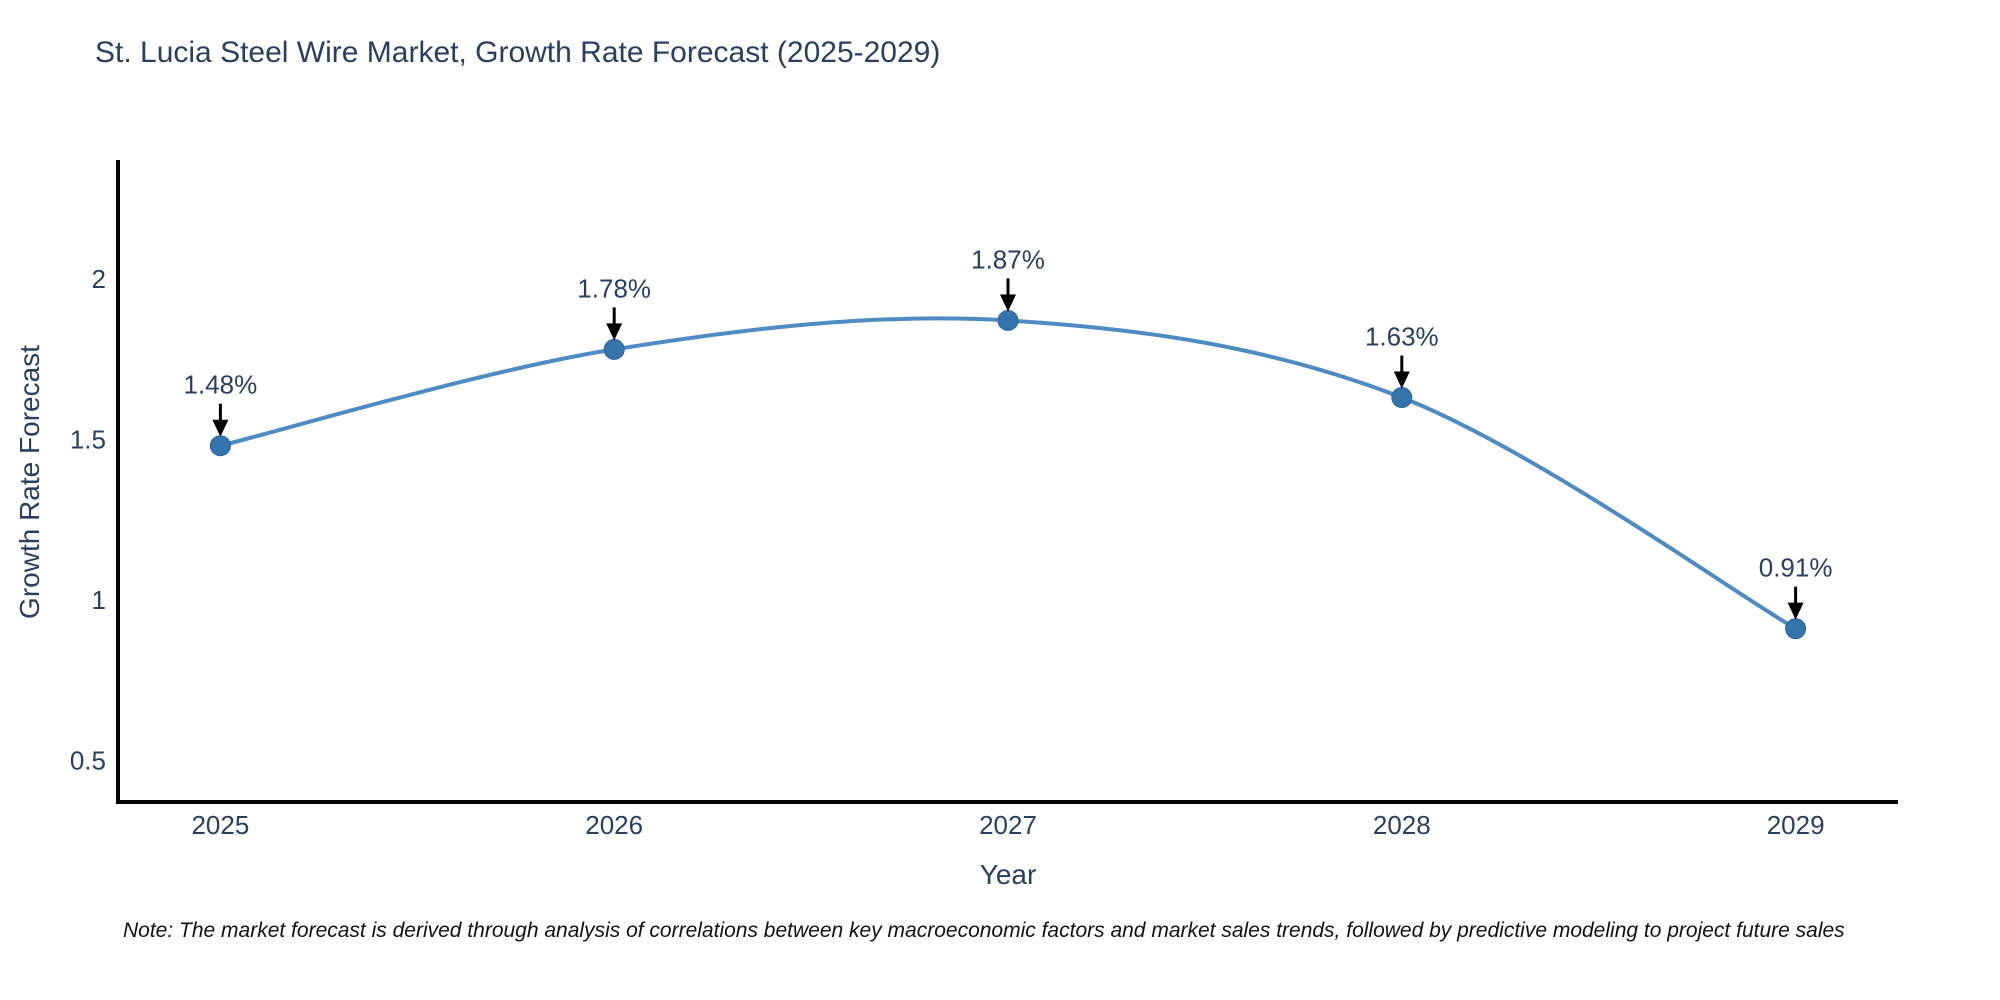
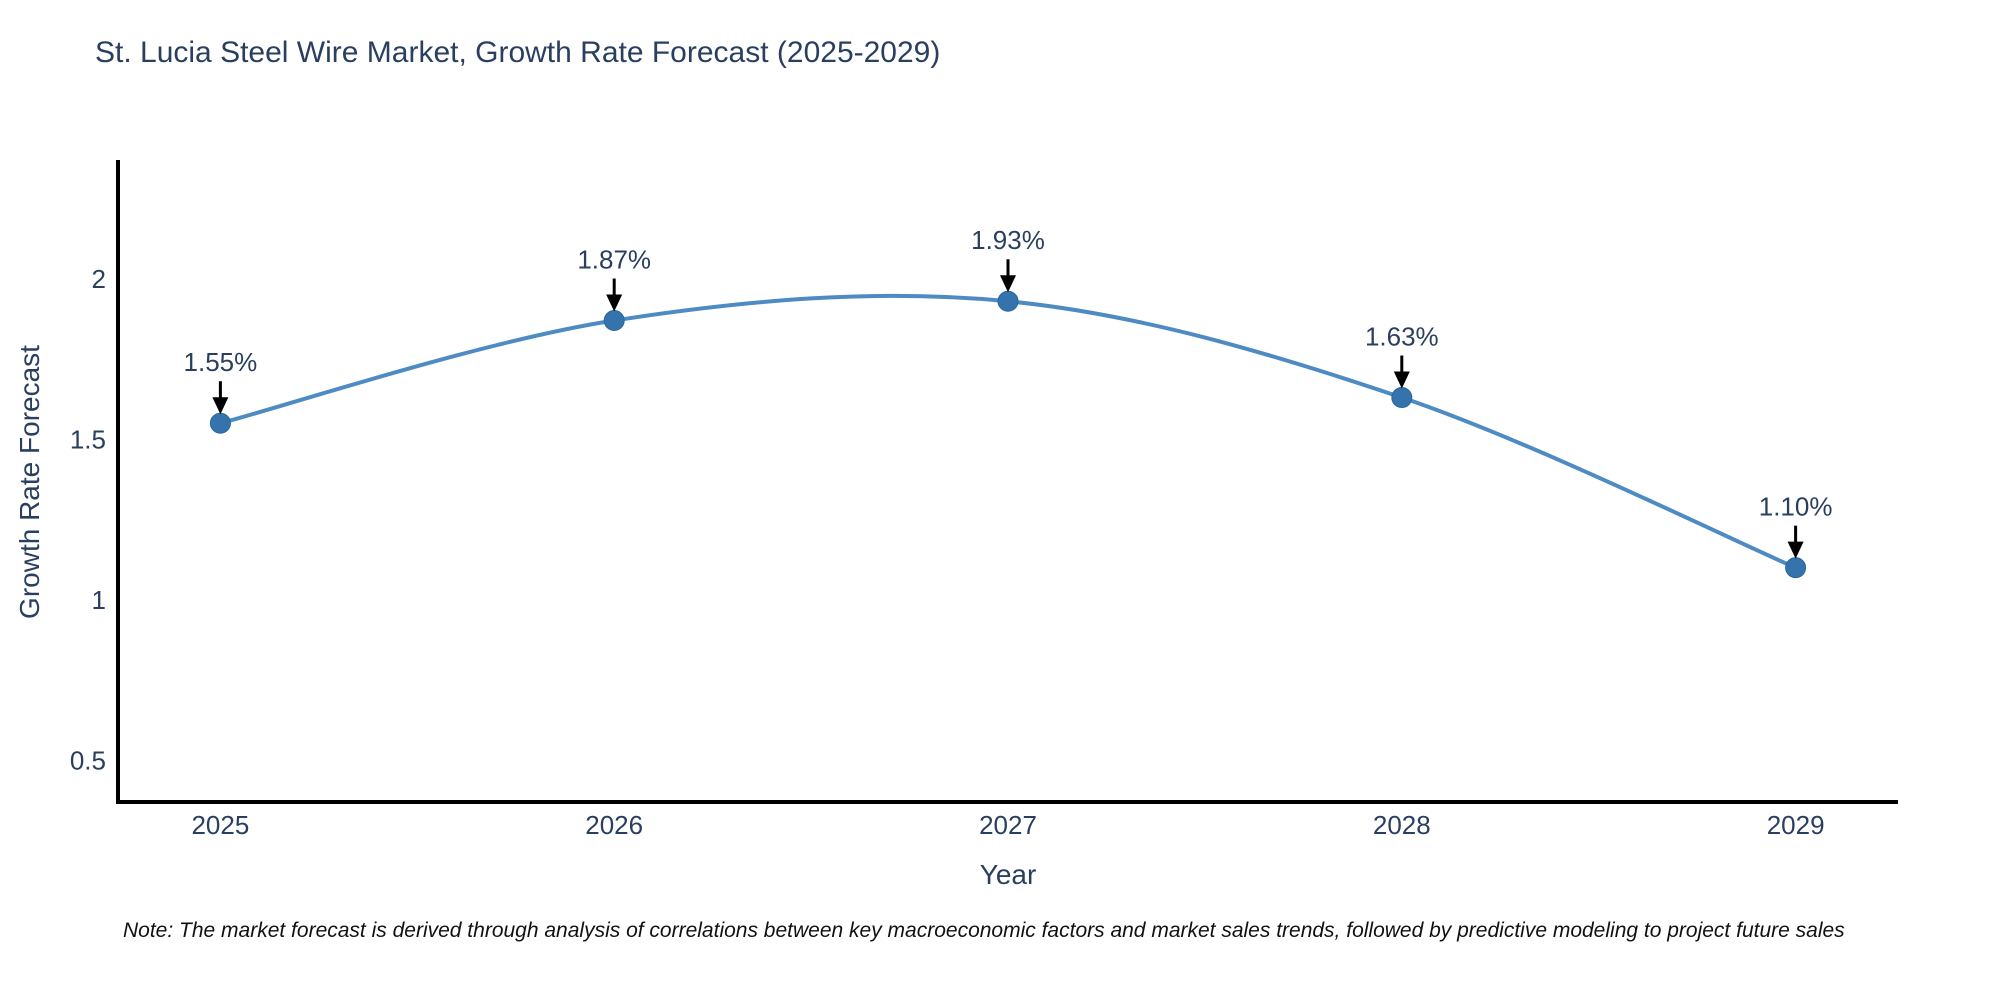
2025: 1.48% -> 1.55%
2026: 1.78% -> 1.87%
2027: 1.87% -> 1.93%
2029: 0.91% -> 1.10%
